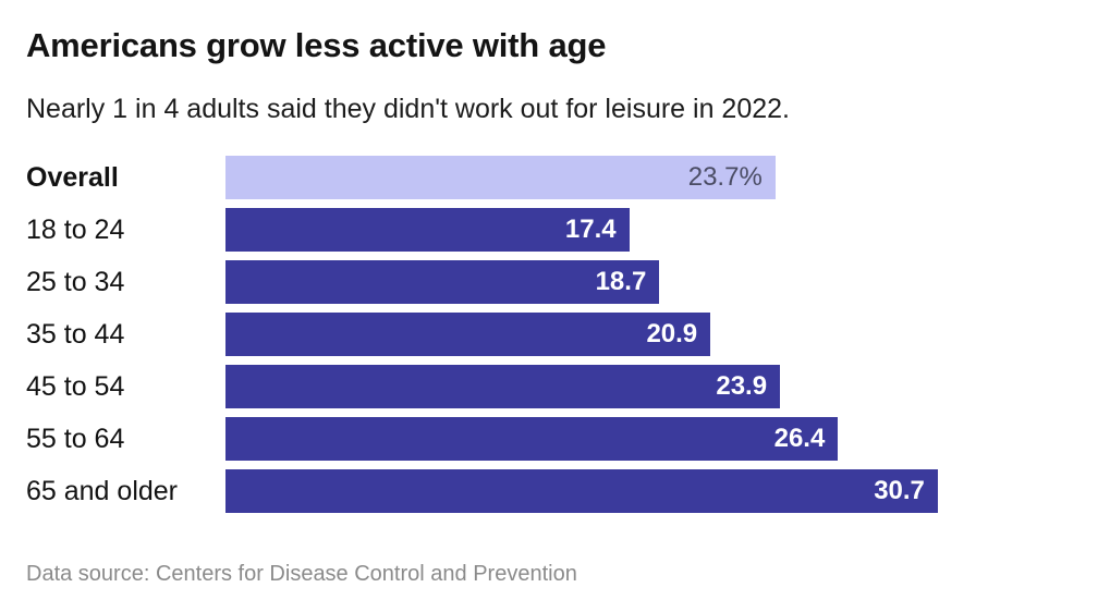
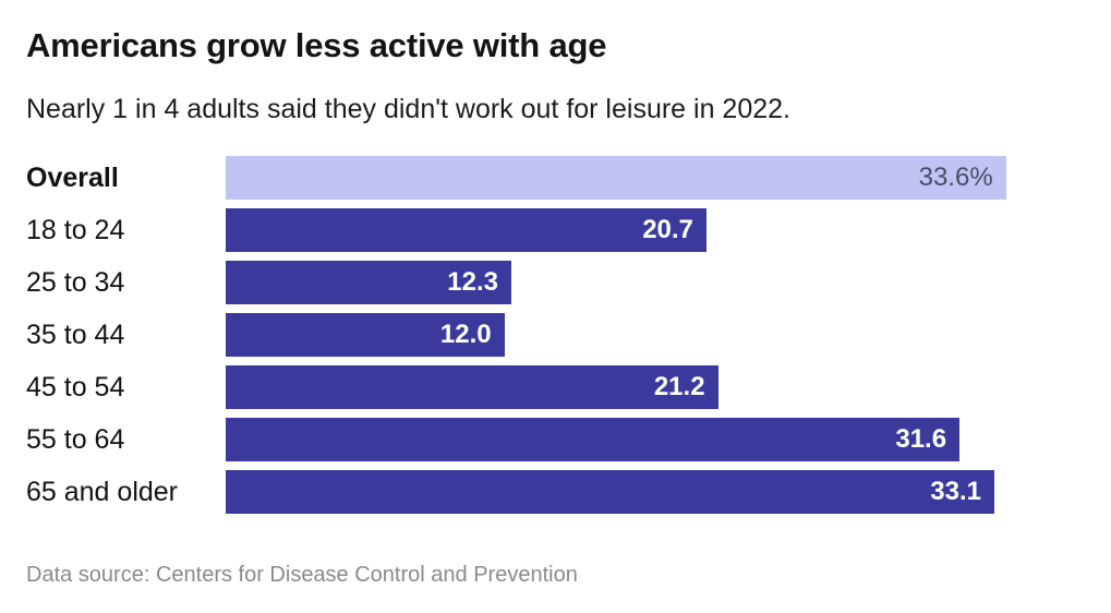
Overall: 23.7% -> 33.6%
18 to 24: 17.4 -> 20.7
25 to 34: 18.7 -> 12.3
35 to 44: 20.9 -> 12.0
45 to 54: 23.9 -> 21.2
55 to 64: 26.4 -> 31.6
65 and older: 30.7 -> 33.1
